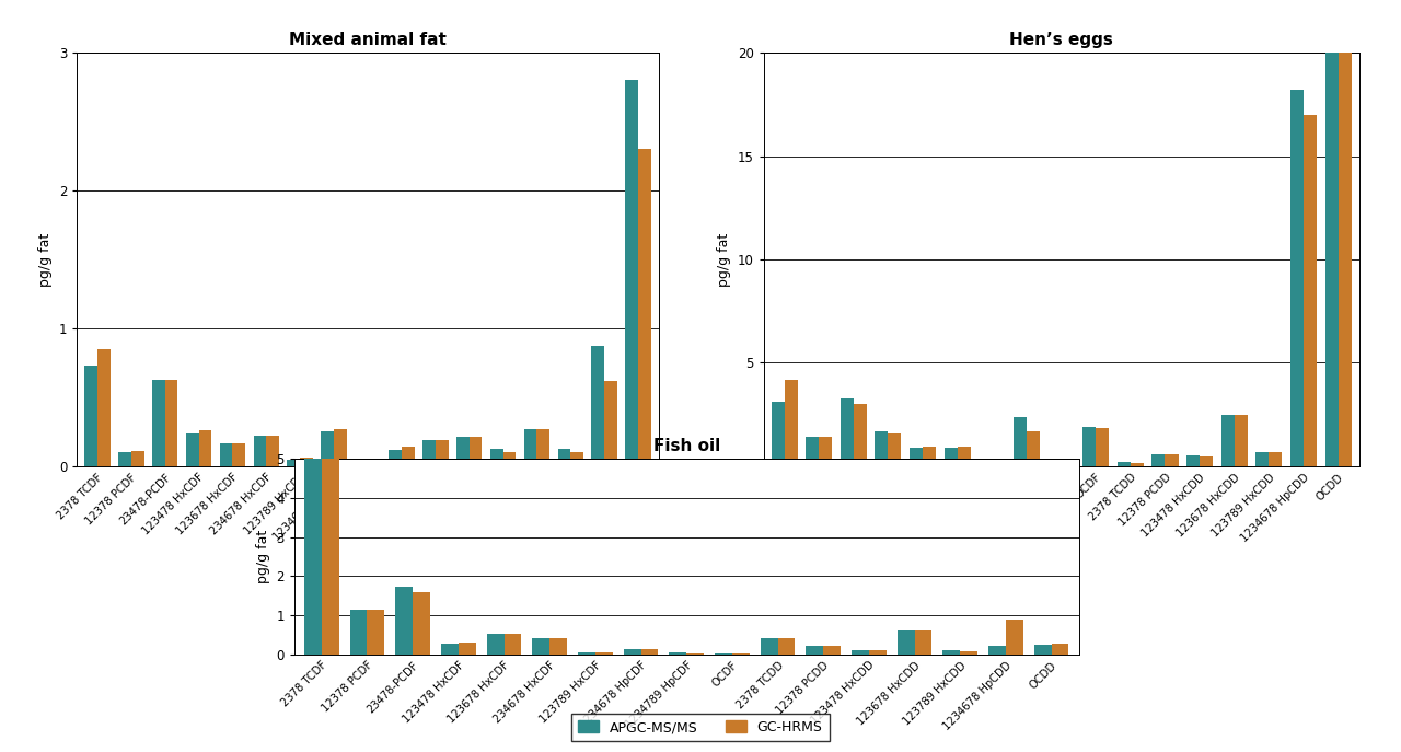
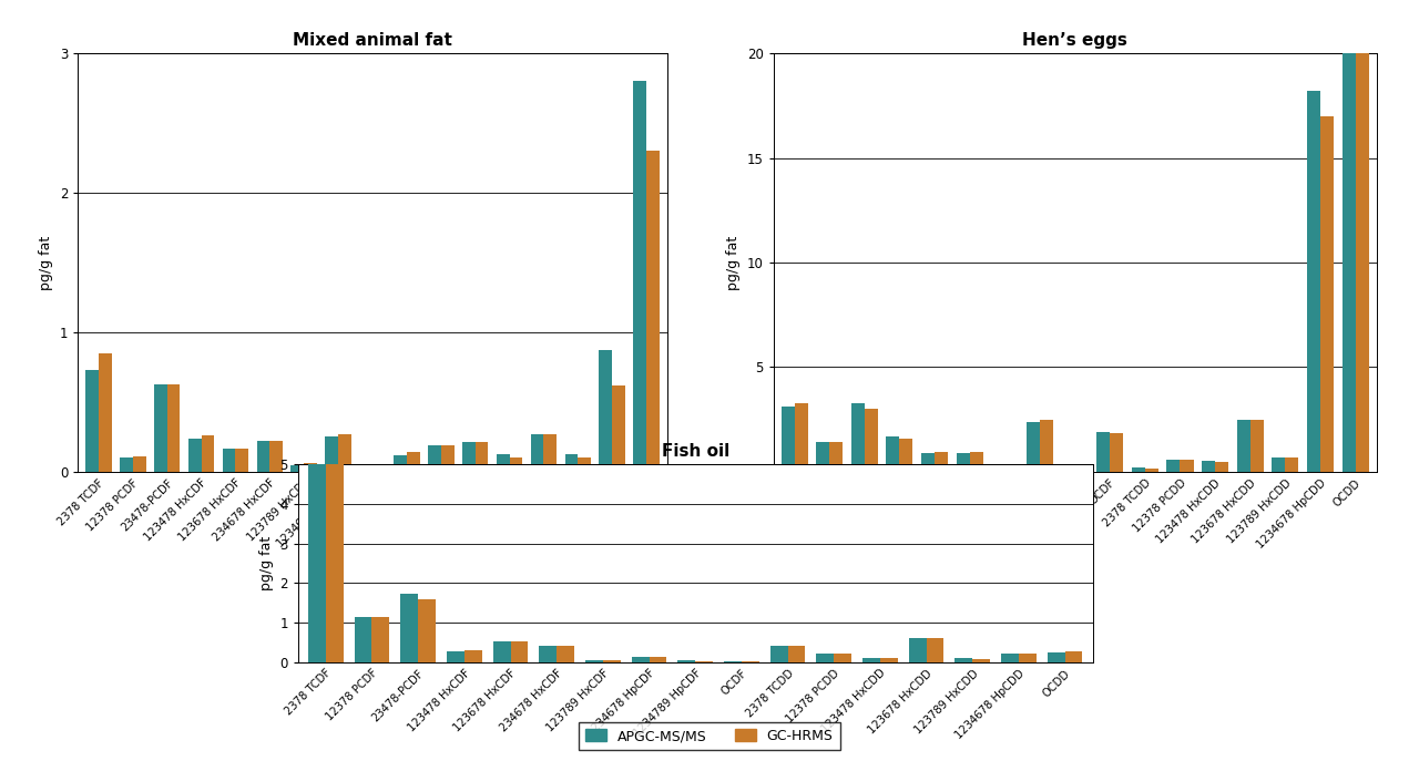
Hen’s eggs/GC-HRMS/2378 TCDF: 4.2 -> 3.3
Hen’s eggs/GC-HRMS/1234678 HpCDF: 1.7 -> 2.5
Fish oil/GC-HRMS/1234678 HpCDD: 0.90 -> 0.22
